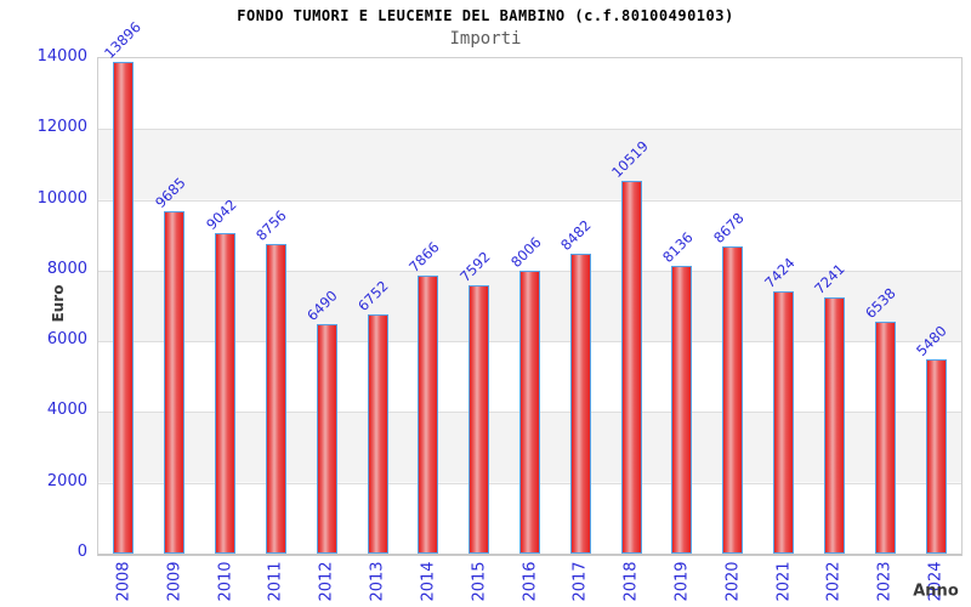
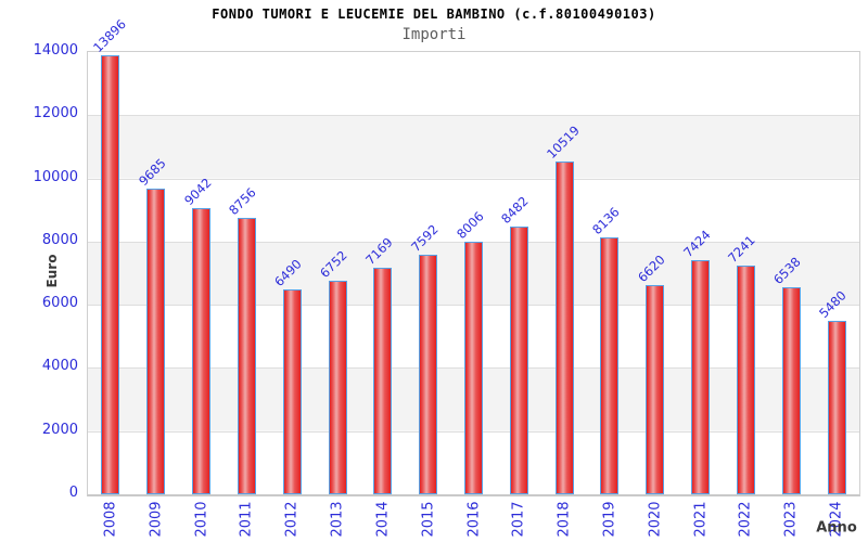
2014: 7866 -> 7169
2020: 8678 -> 6620
